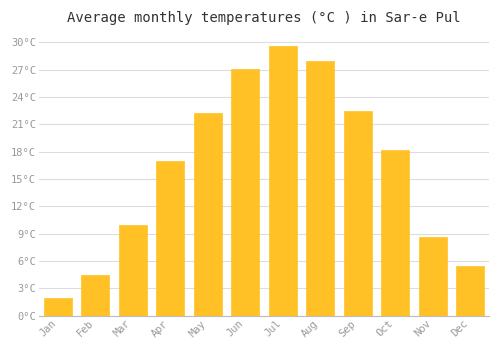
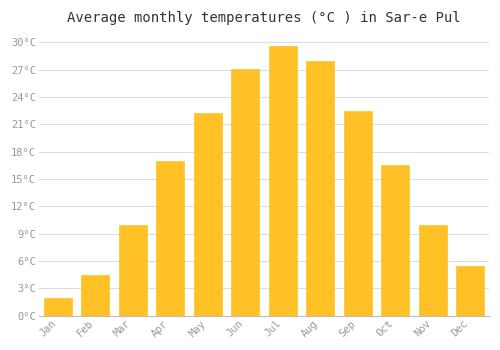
Oct: 18.2°C -> 16.5°C
Nov: 8.6°C -> 10.0°C
